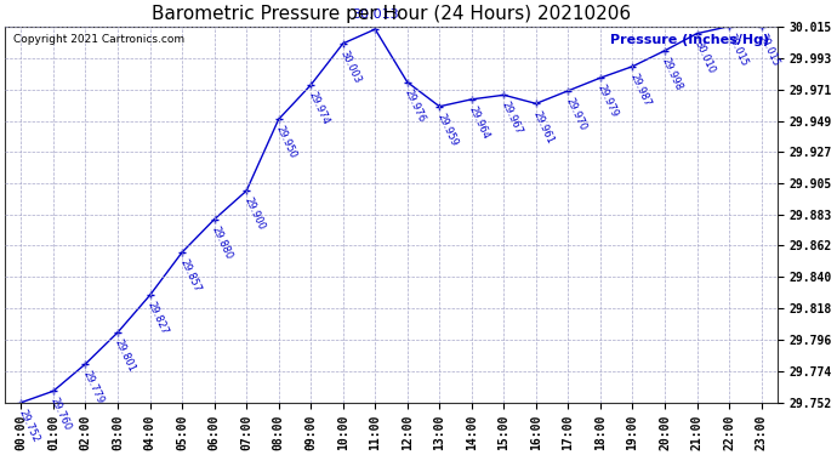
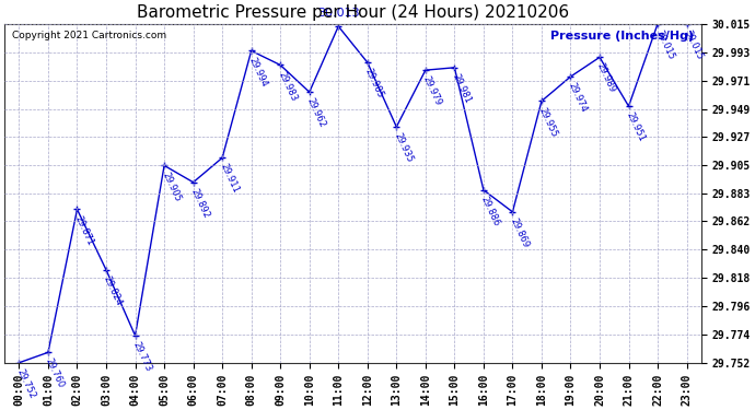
02:00: 29.779 -> 29.871
03:00: 29.801 -> 29.824
04:00: 29.827 -> 29.773
05:00: 29.857 -> 29.905
06:00: 29.880 -> 29.892
07:00: 29.900 -> 29.911
08:00: 29.950 -> 29.994
09:00: 29.974 -> 29.983
10:00: 30.003 -> 29.962
12:00: 29.976 -> 29.985
13:00: 29.959 -> 29.935
14:00: 29.964 -> 29.979
15:00: 29.967 -> 29.981
16:00: 29.961 -> 29.886
17:00: 29.970 -> 29.869
18:00: 29.979 -> 29.955
19:00: 29.987 -> 29.974
20:00: 29.998 -> 29.989
21:00: 30.010 -> 29.951
